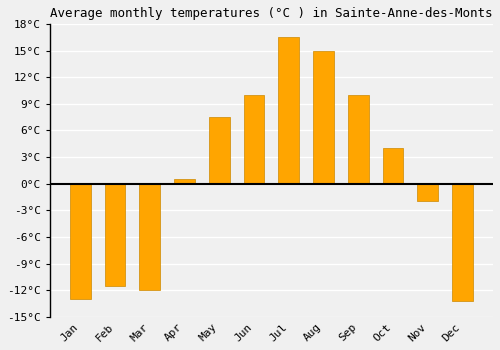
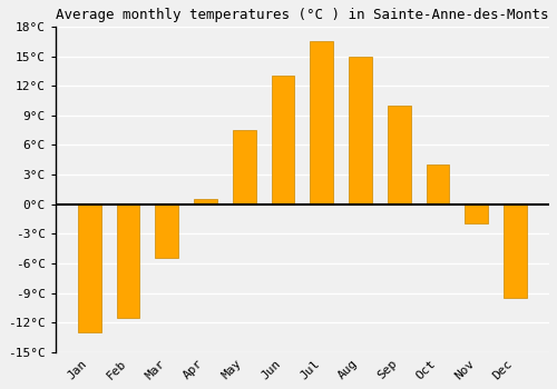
Mar: -12.0°C -> -5.5°C
Jun: 10.0°C -> 13.0°C
Dec: -13.2°C -> -9.5°C
